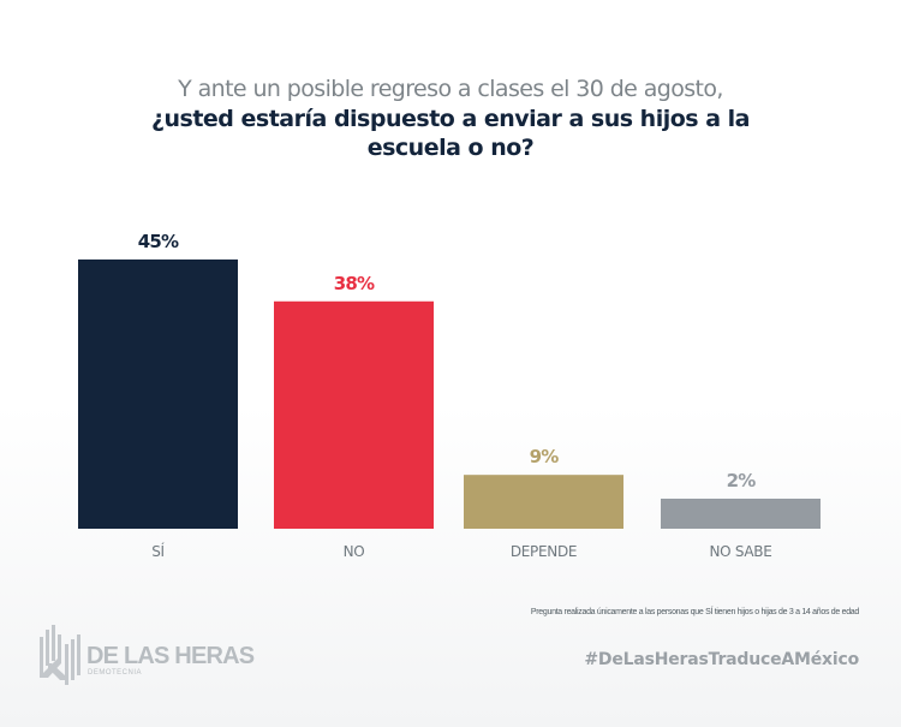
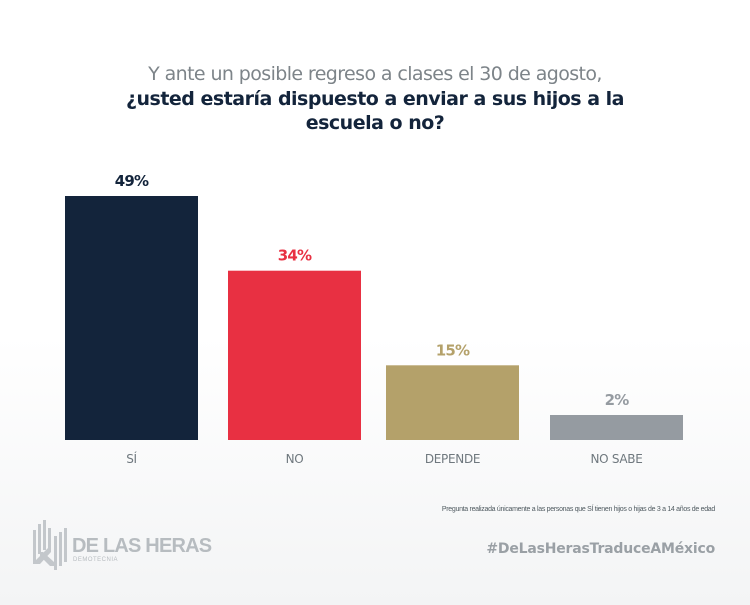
SÍ: 45% -> 49%
NO: 38% -> 34%
DEPENDE: 9% -> 15%
